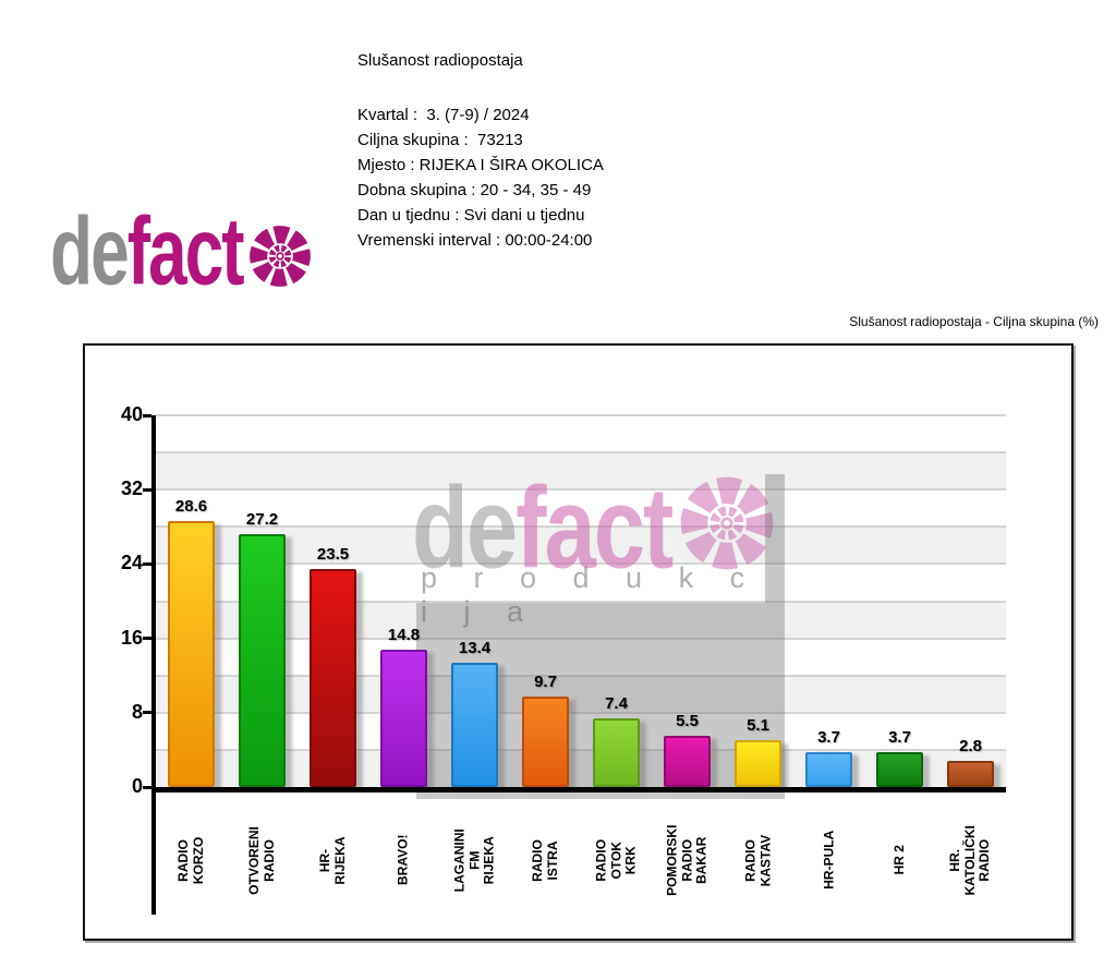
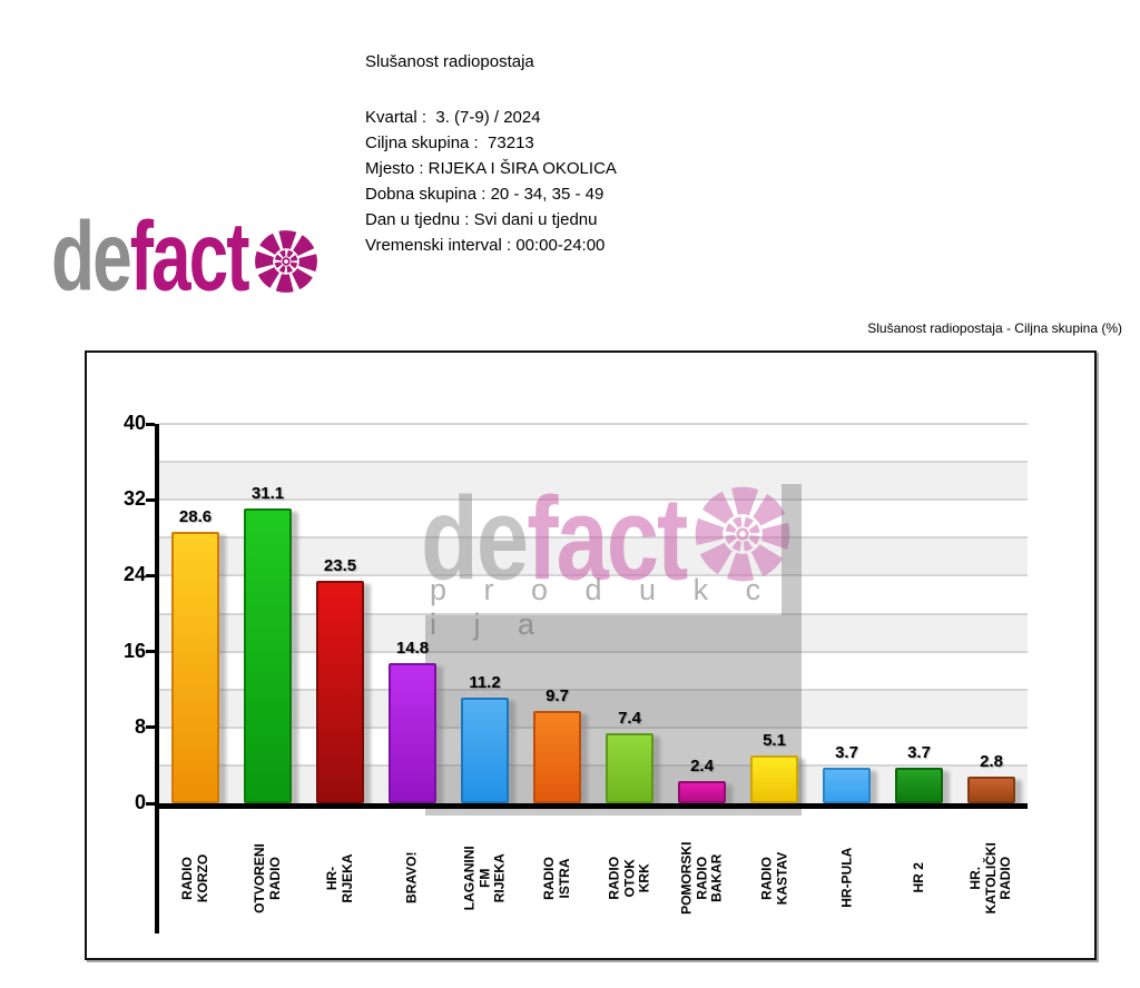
OTVORENI RADIO: 27.2 -> 31.1
LAGANINI FM RIJEKA: 13.4 -> 11.2
POMORSKI RADIO BAKAR: 5.5 -> 2.4
